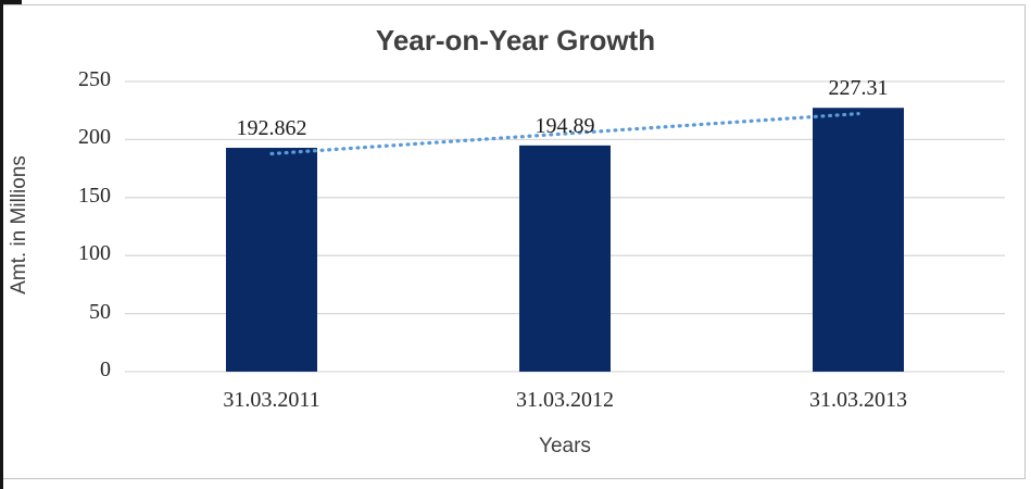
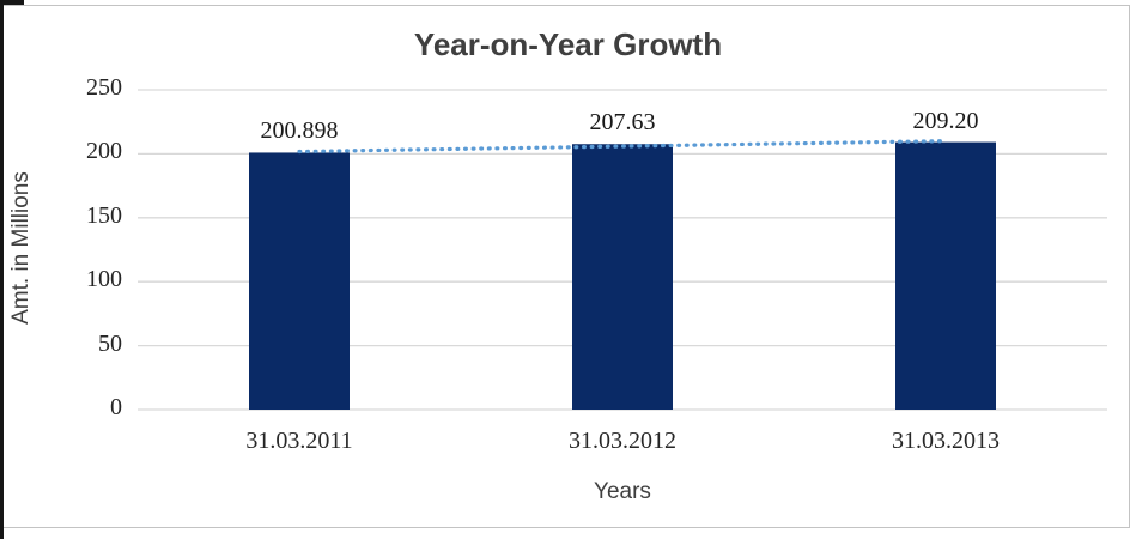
31.03.2011: 192.862 -> 200.898
31.03.2012: 194.89 -> 207.63
31.03.2013: 227.31 -> 209.20
